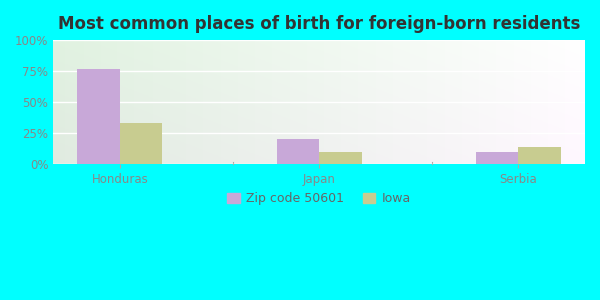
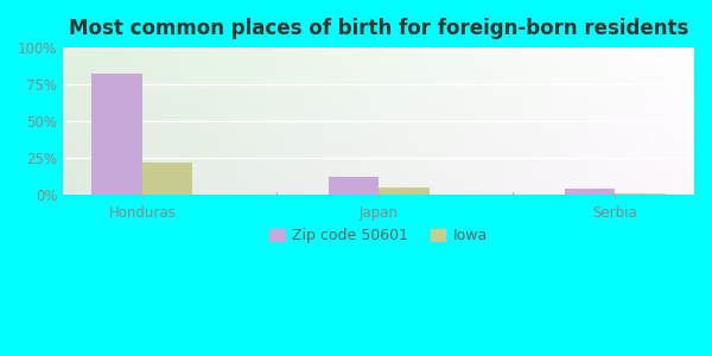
Zip code 50601/Honduras: 77% -> 82%
Iowa/Honduras: 33% -> 22%
Zip code 50601/Japan: 20% -> 12%
Iowa/Japan: 10% -> 5%
Zip code 50601/Serbia: 10% -> 4%
Iowa/Serbia: 14% -> 1%
